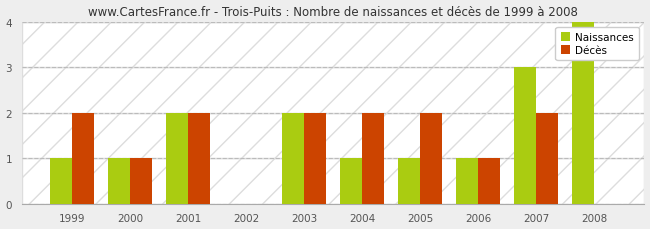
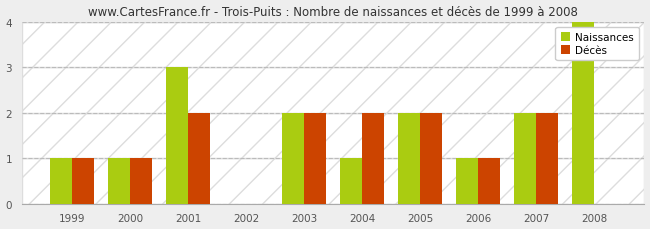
Décès/1999: 2 -> 1
Naissances/2001: 2 -> 3
Naissances/2005: 1 -> 2
Naissances/2007: 3 -> 2
